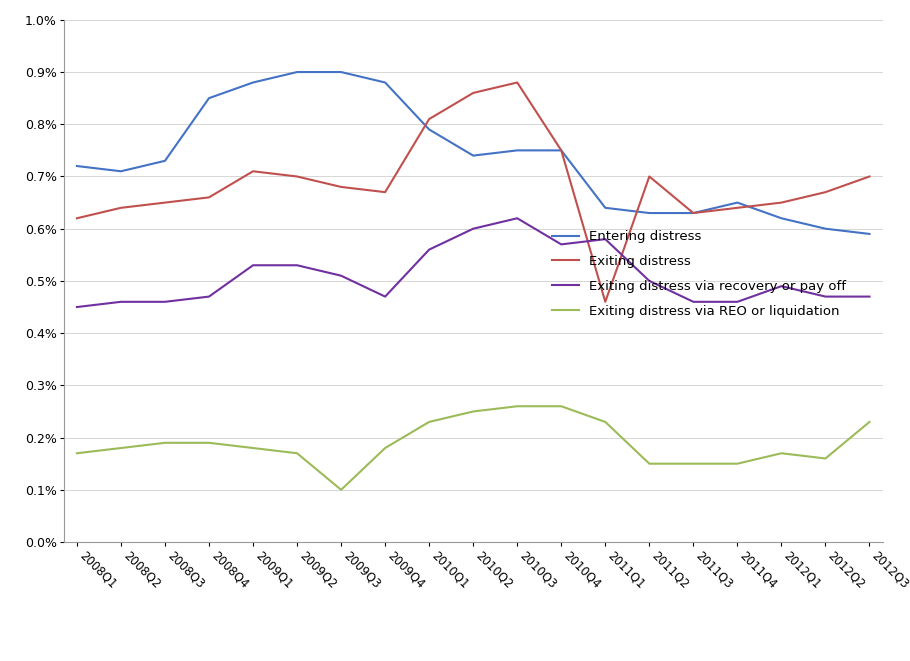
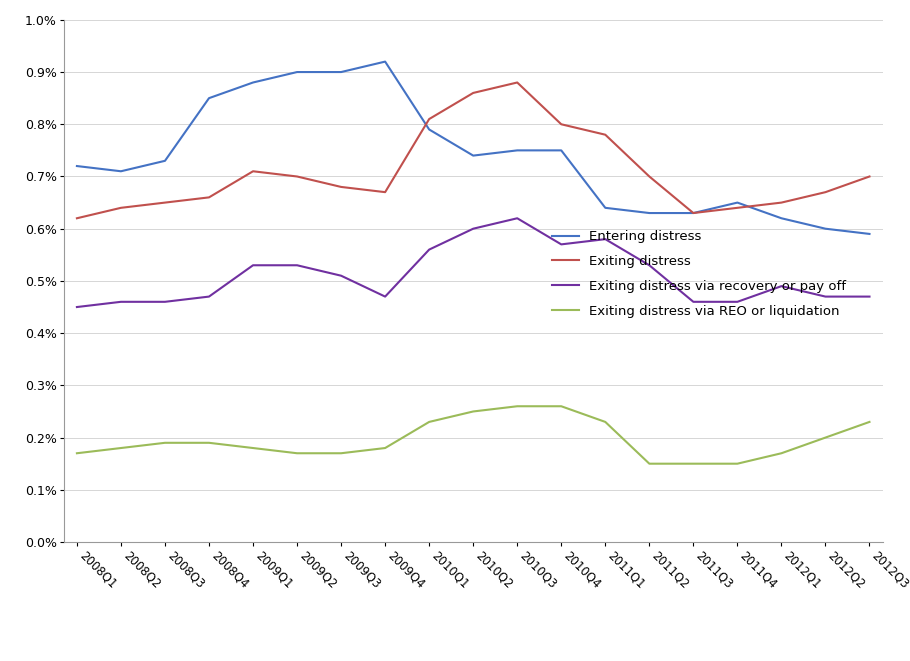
Exiting distress via REO or liquidation/2009Q3: 0.10% -> 0.17%
Entering distress/2009Q4: 0.88% -> 0.92%
Exiting distress/2010Q4: 0.75% -> 0.80%
Exiting distress/2011Q1: 0.46% -> 0.78%
Exiting distress via recovery or pay off/2011Q2: 0.50% -> 0.53%
Exiting distress via REO or liquidation/2012Q2: 0.16% -> 0.20%
